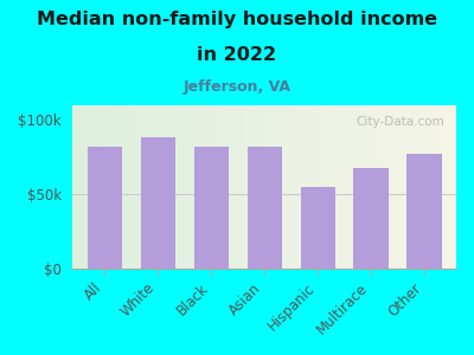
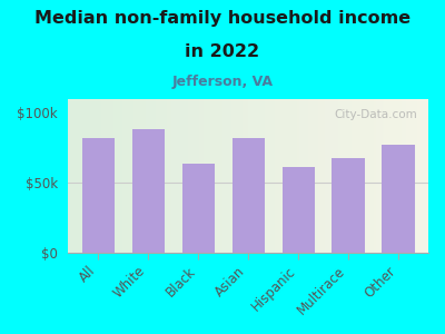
Black: $82k -> $63k
Hispanic: $55k -> $61k
